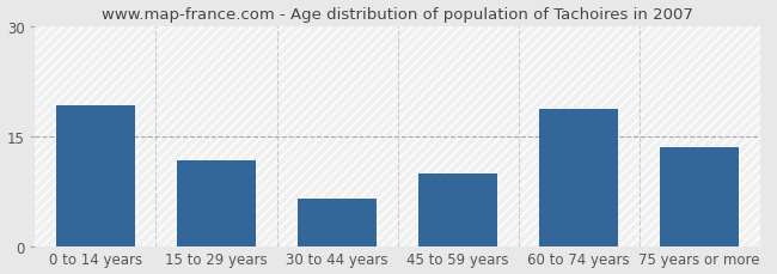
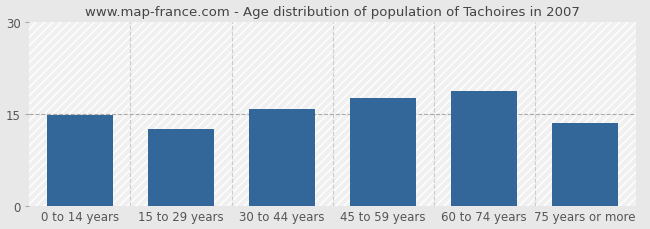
0 to 14 years: 19.2 -> 14.7
15 to 29 years: 11.6 -> 12.5
30 to 44 years: 6.4 -> 15.8
45 to 59 years: 9.8 -> 17.5
